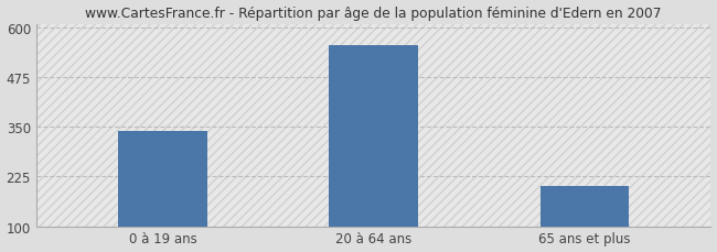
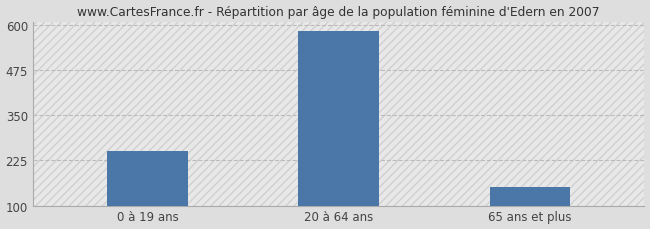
0 à 19 ans: 340 -> 252
20 à 64 ans: 555 -> 583
65 ans et plus: 200 -> 152
